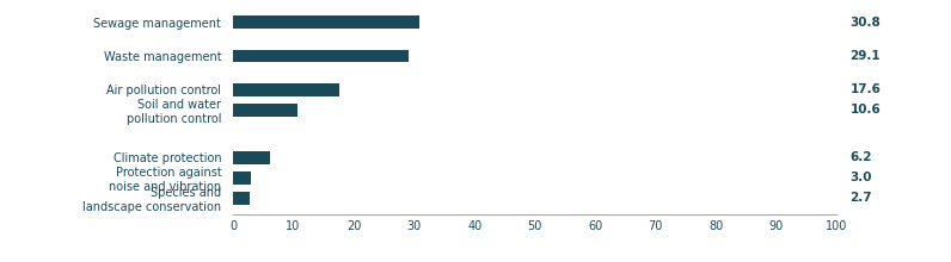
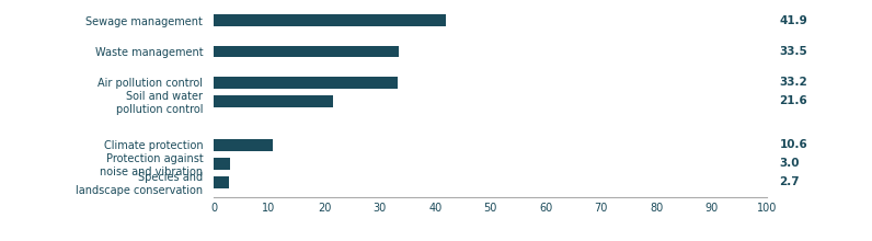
Sewage management: 30.8 -> 41.9
Waste management: 29.1 -> 33.5
Air pollution control: 17.6 -> 33.2
Soil and water pollution control: 10.6 -> 21.6
Climate protection: 6.2 -> 10.6
